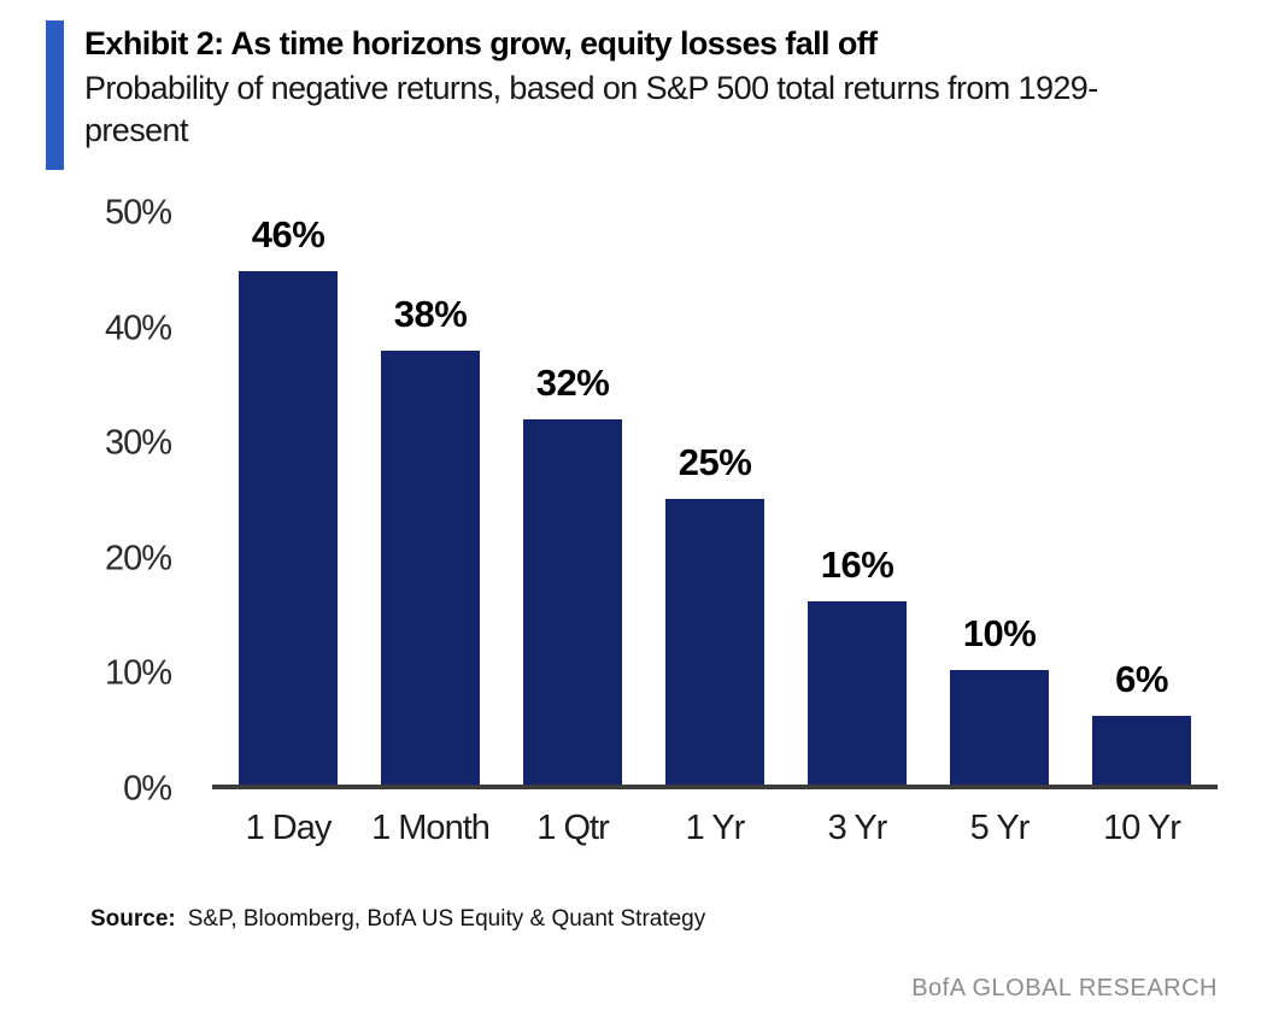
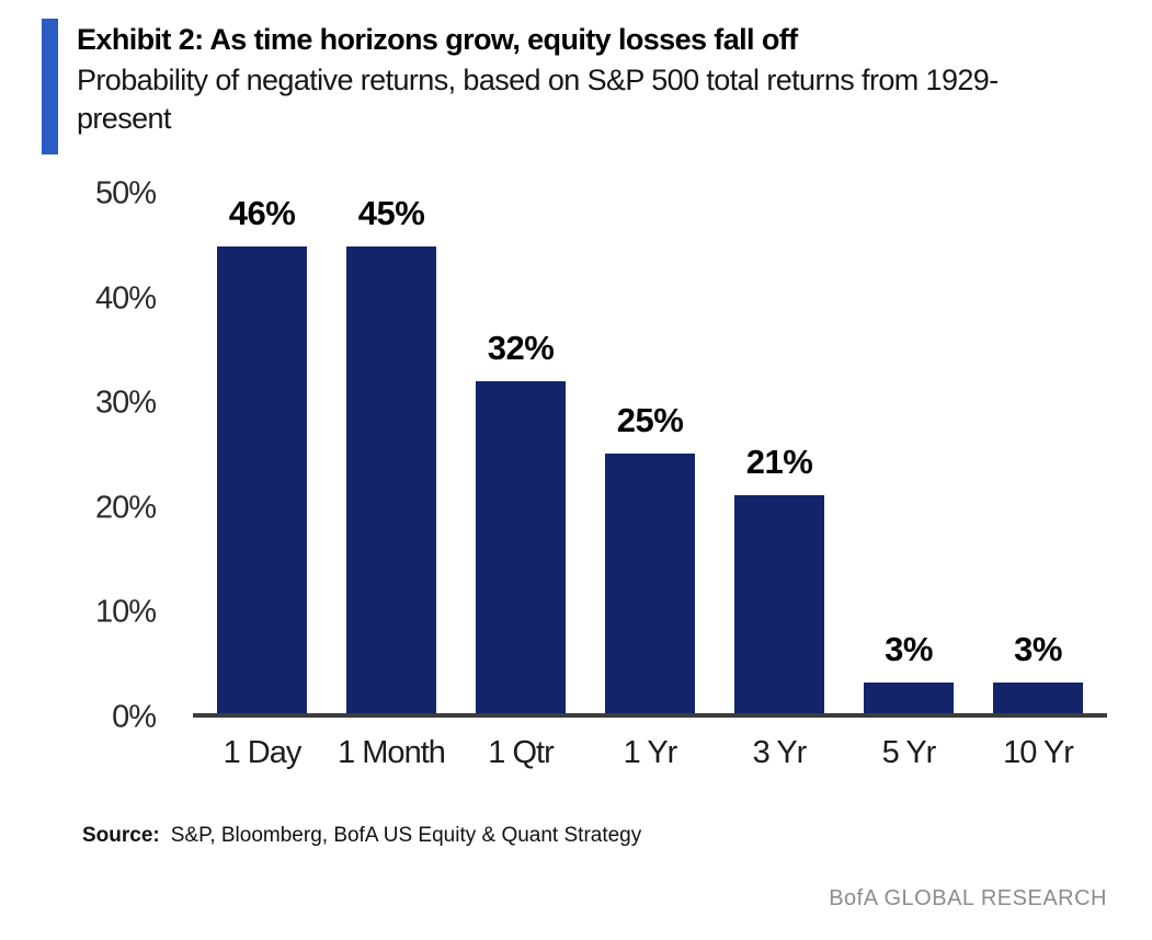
1 Month: 38% -> 45%
3 Yr: 16% -> 21%
5 Yr: 10% -> 3%
10 Yr: 6% -> 3%
